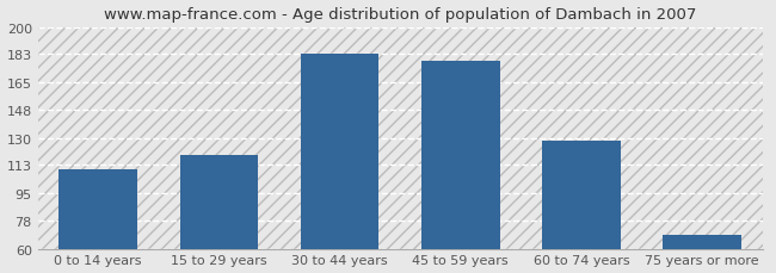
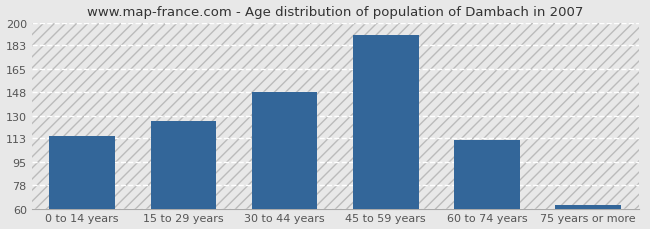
0 to 14 years: 110 -> 115
15 to 29 years: 119 -> 126
30 to 44 years: 183 -> 148
45 to 59 years: 179 -> 191
60 to 74 years: 128 -> 112
75 years or more: 69 -> 63
